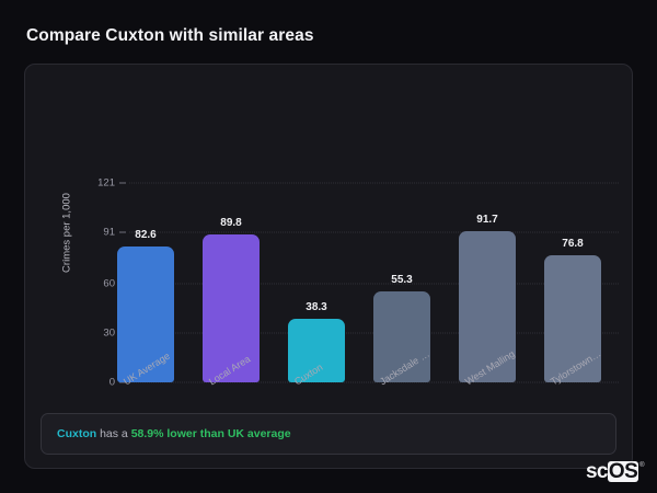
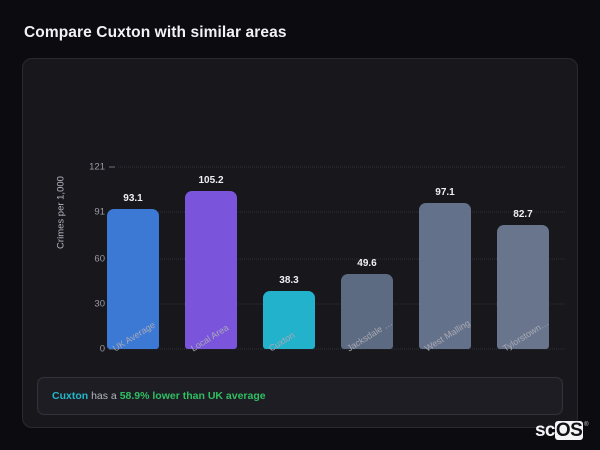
UK Average: 82.6 -> 93.1
Local Area: 89.8 -> 105.2
Jacksdale …: 55.3 -> 49.6
West Malling: 91.7 -> 97.1
Tylorstown…: 76.8 -> 82.7
